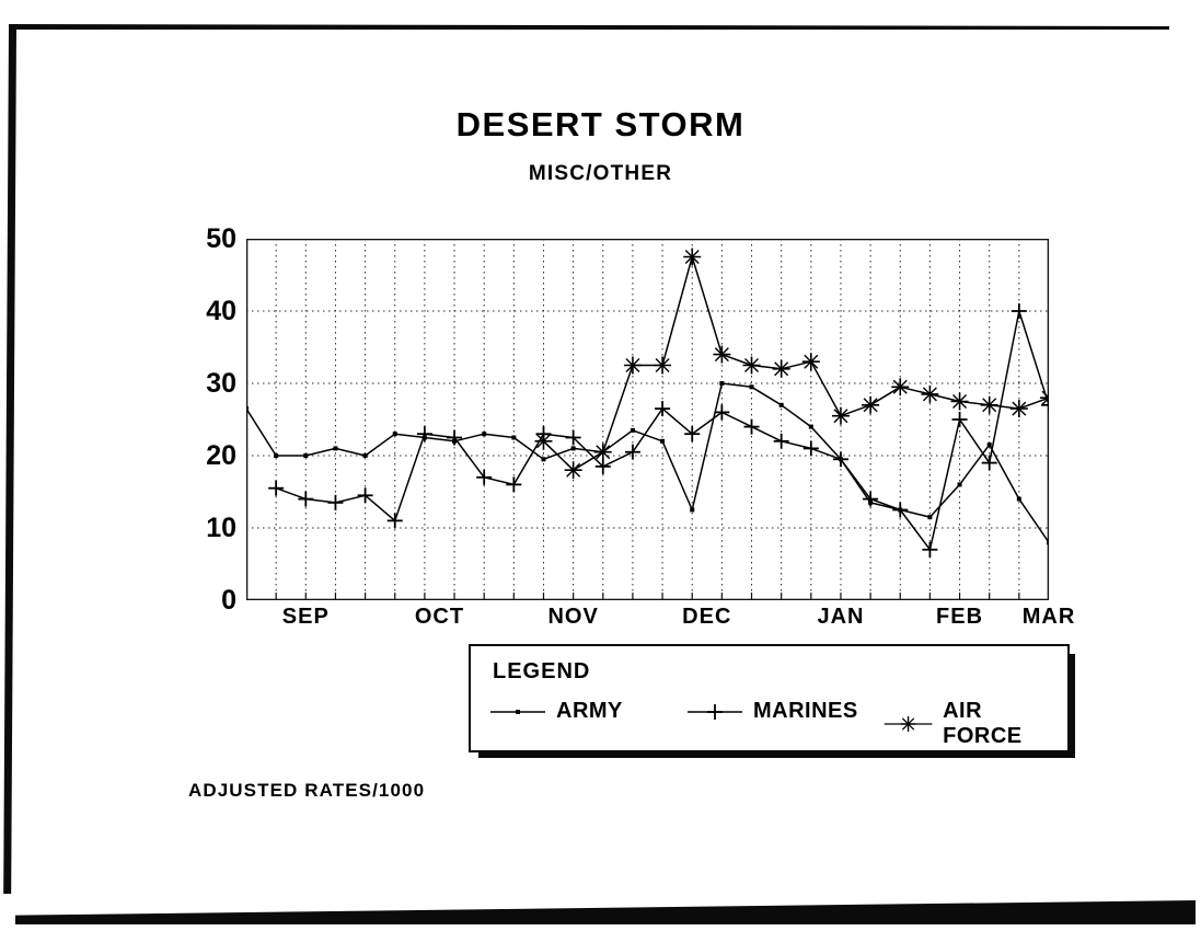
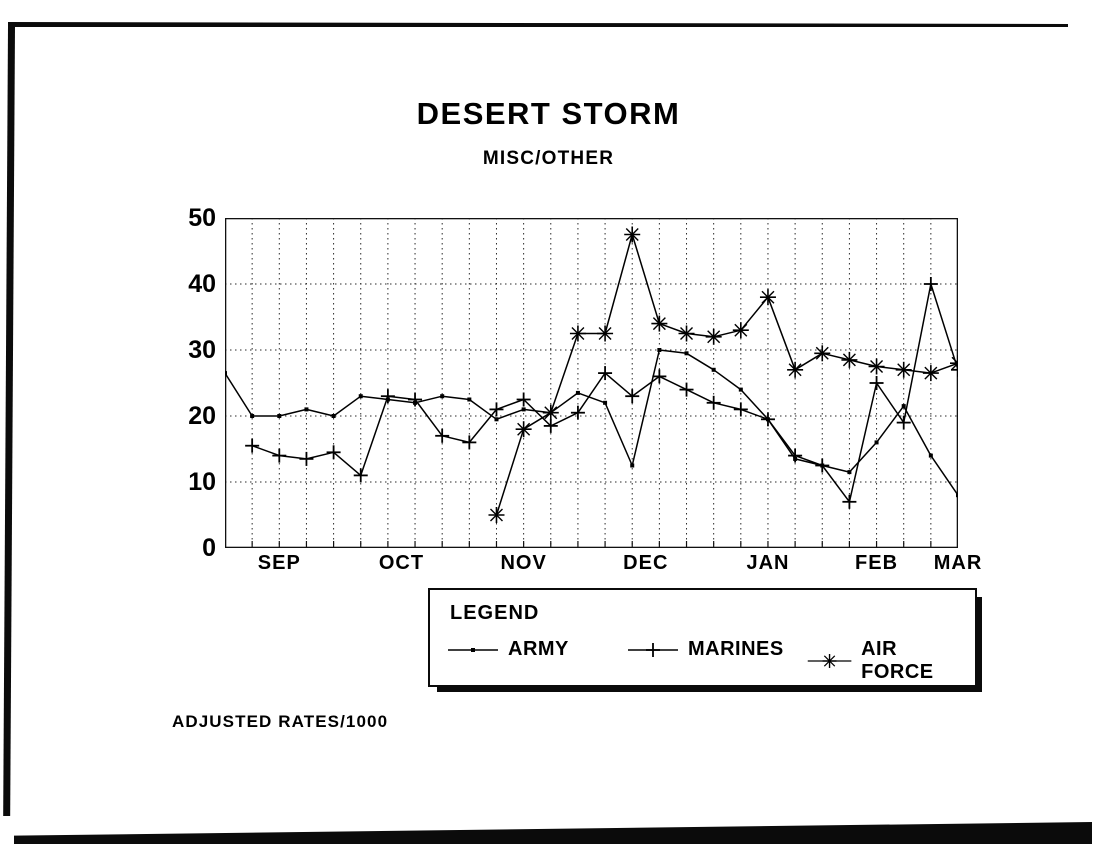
MARINES/10: 23 -> 21
AIR FORCE/10: 22 -> 5
AIR FORCE/20: 26 -> 38
